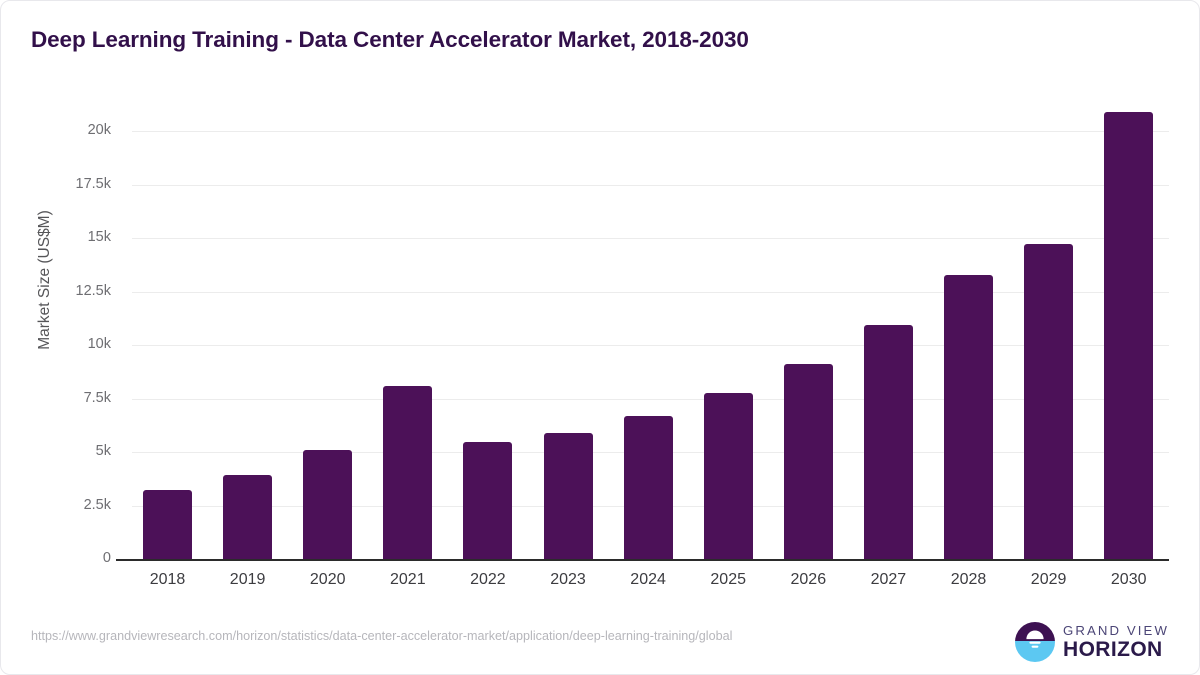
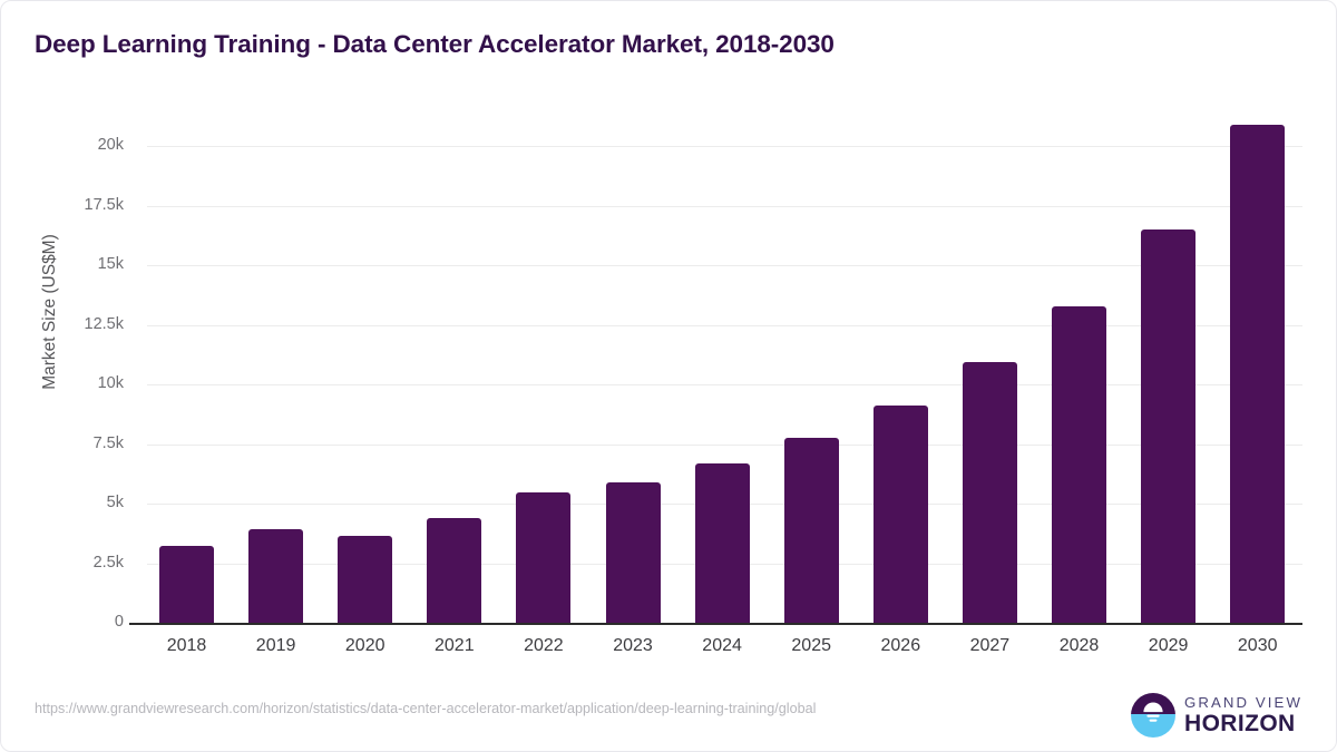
2020: 5.1k -> 3.7k
2021: 8.1k -> 4.4k
2029: 14.7k -> 16.5k
